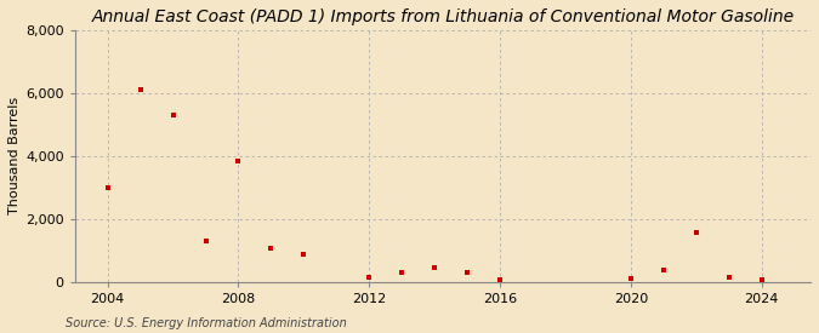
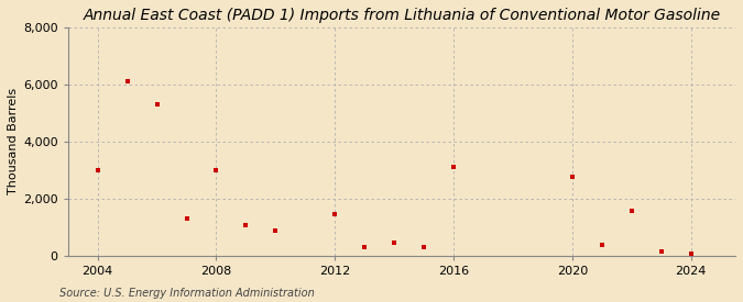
2008: 3,850 -> 3,000
2012: 150 -> 1,450
2016: 50 -> 3,100
2020: 100 -> 2,750
